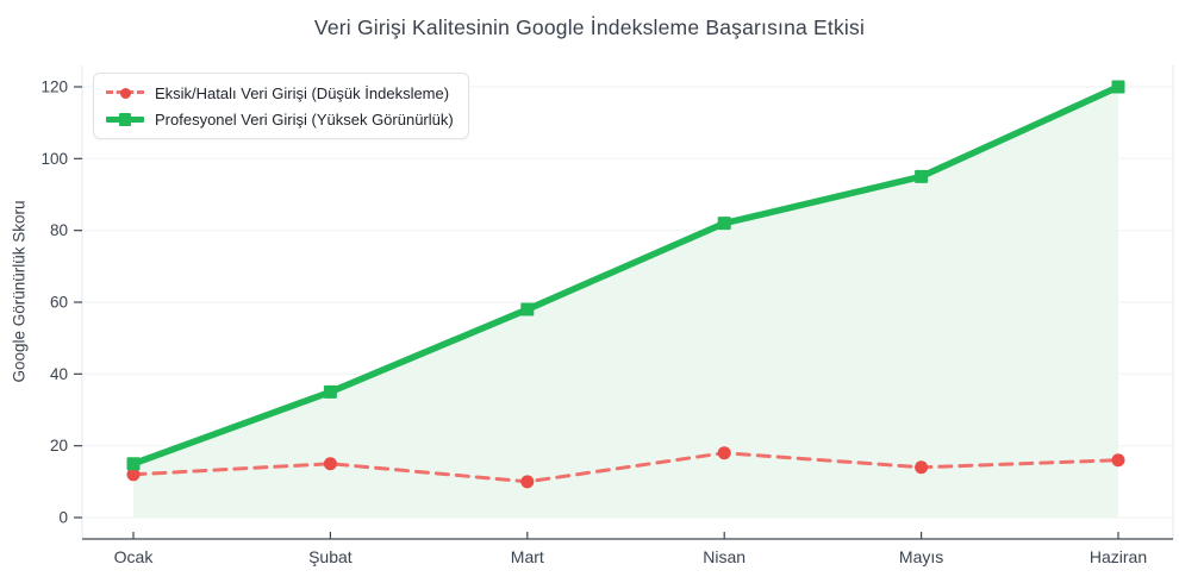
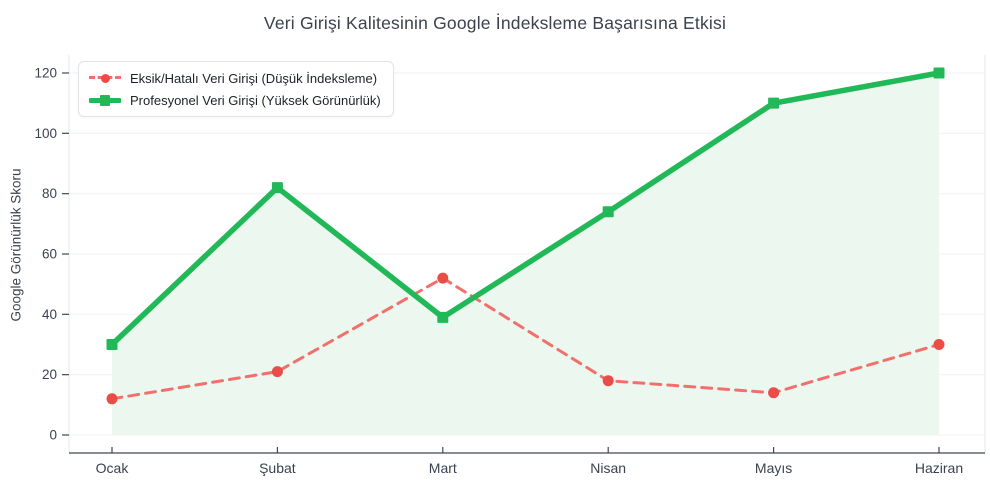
Profesyonel Veri Girişi (Yüksek Görünürlük)/Ocak: 15 -> 30
Eksik/Hatalı Veri Girişi (Düşük İndeksleme)/Şubat: 15 -> 21
Profesyonel Veri Girişi (Yüksek Görünürlük)/Şubat: 35 -> 82
Eksik/Hatalı Veri Girişi (Düşük İndeksleme)/Mart: 10 -> 52
Profesyonel Veri Girişi (Yüksek Görünürlük)/Mart: 58 -> 39
Profesyonel Veri Girişi (Yüksek Görünürlük)/Nisan: 82 -> 74
Profesyonel Veri Girişi (Yüksek Görünürlük)/Mayıs: 95 -> 110
Eksik/Hatalı Veri Girişi (Düşük İndeksleme)/Haziran: 16 -> 30
